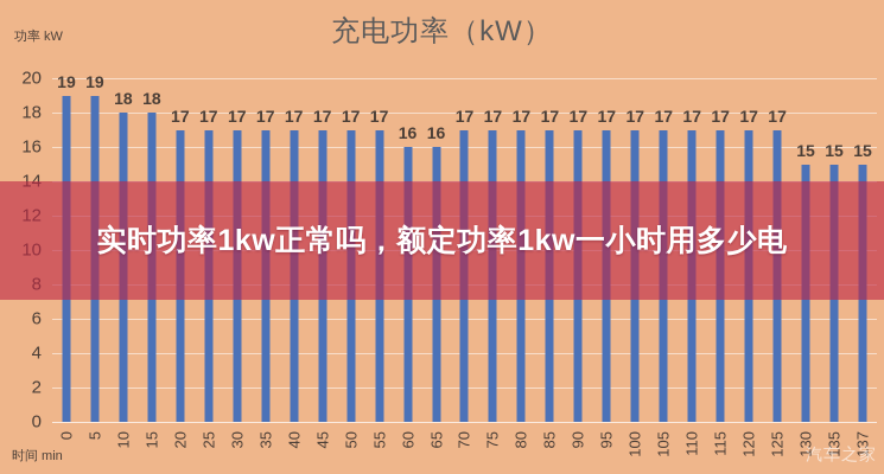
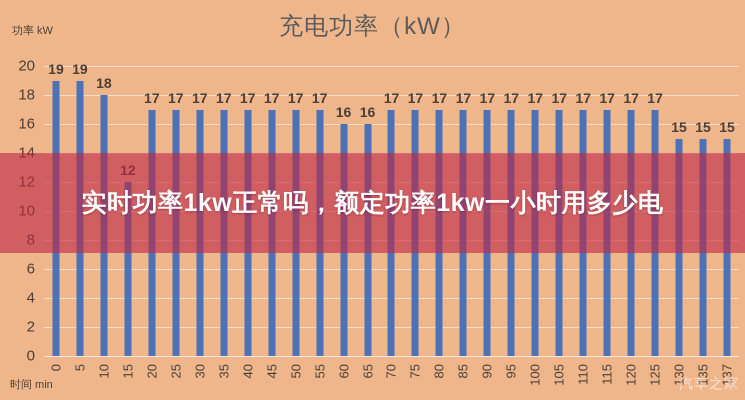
15: 18 -> 12
